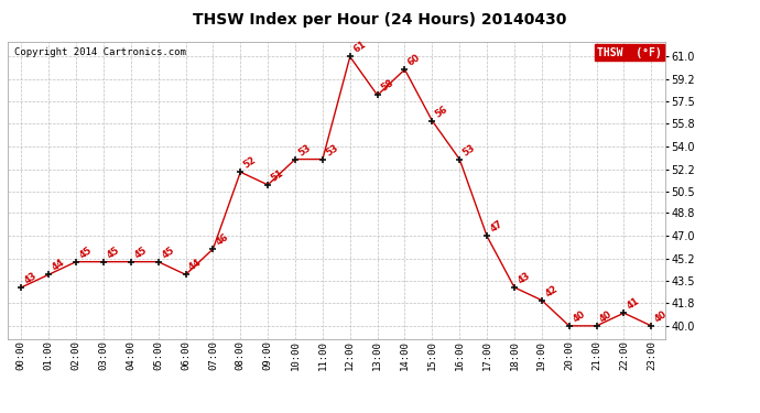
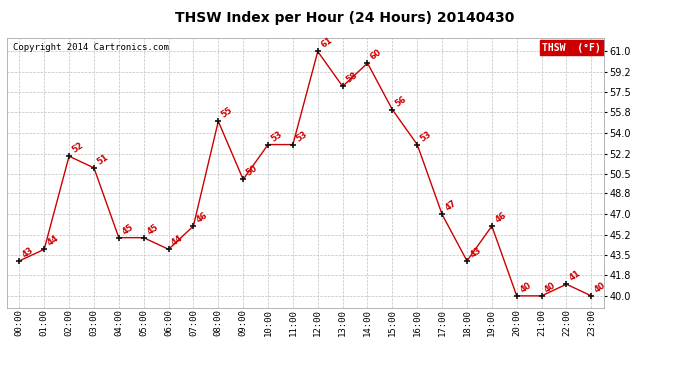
02:00: 45 -> 52
03:00: 45 -> 51
08:00: 52 -> 55
09:00: 51 -> 50
19:00: 42 -> 46
